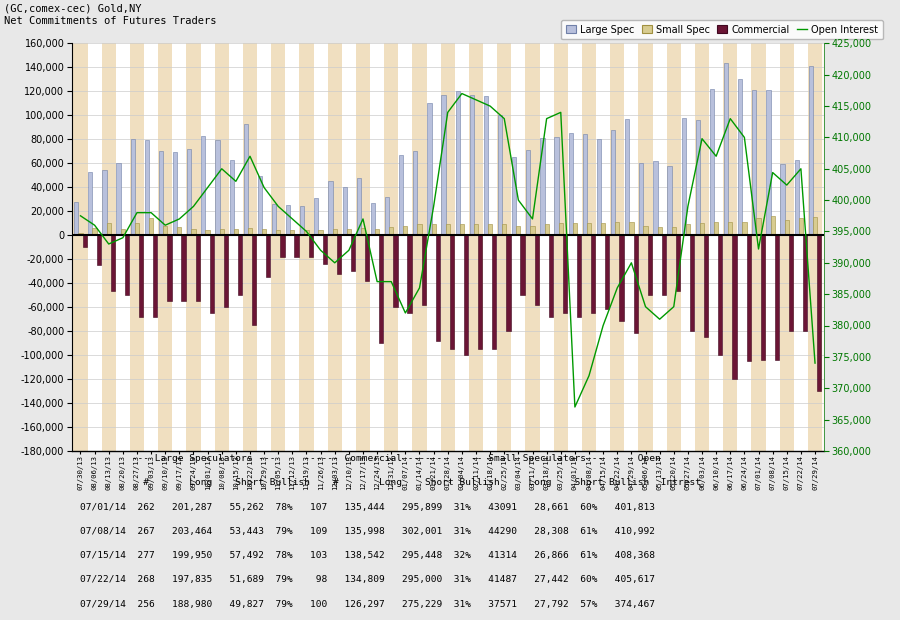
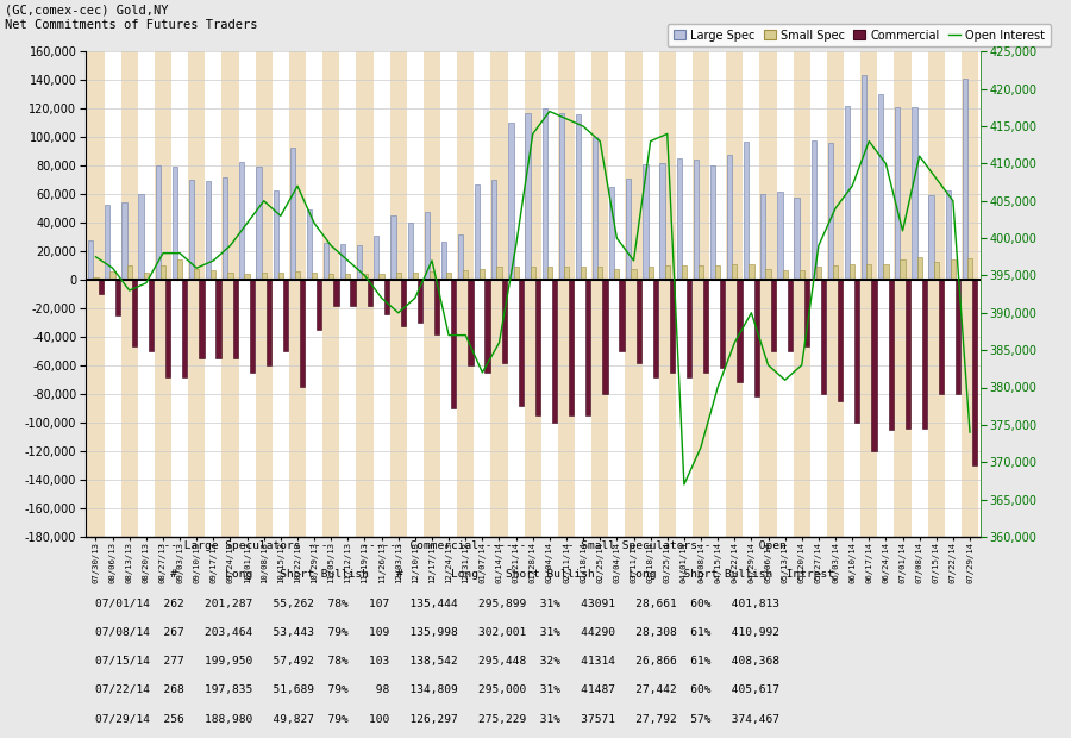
Open Interest/06/03/14: 409,800 -> 404,000
Open Interest/07/01/14: 392,200 -> 401,000
Open Interest/07/08/14: 404,400 -> 411,000
Open Interest/07/15/14: 402,400 -> 408,000
